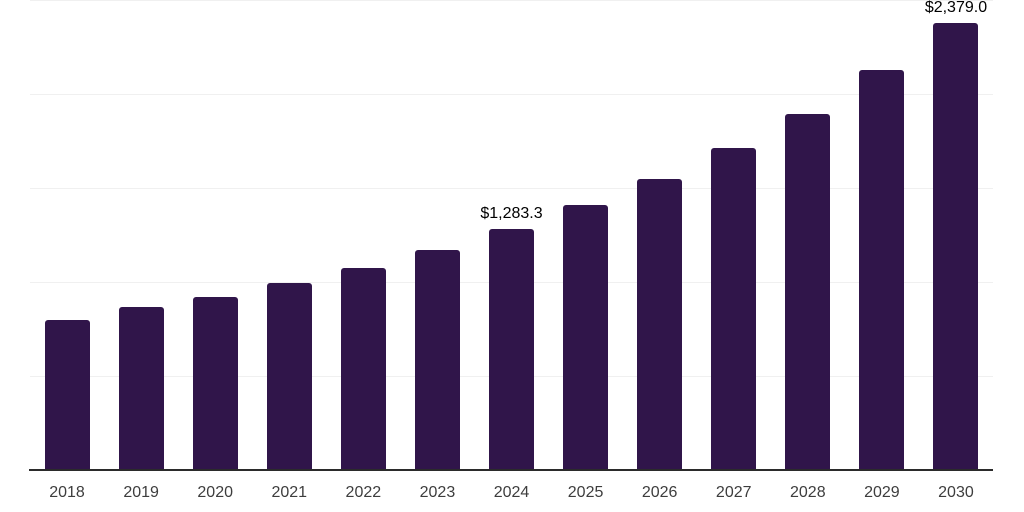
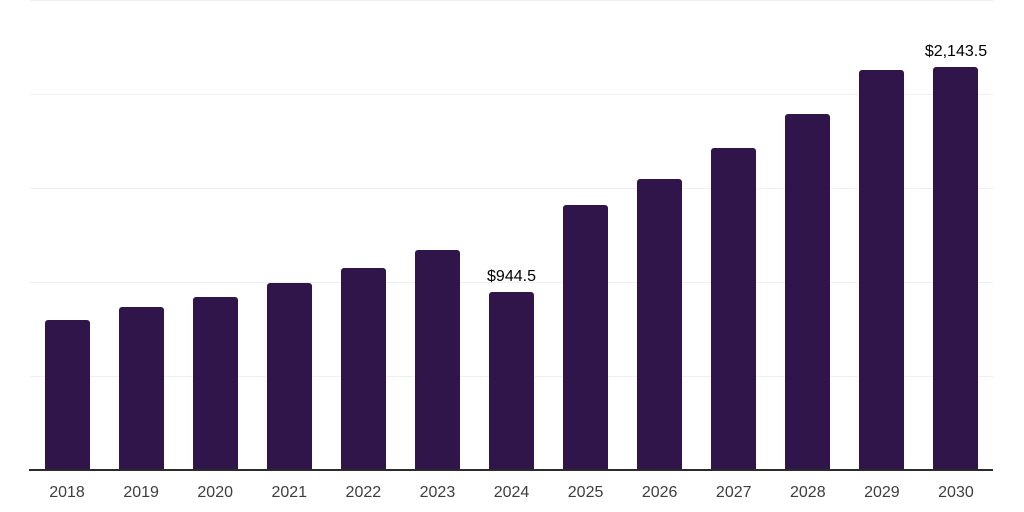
2024: $1,283.3 -> $944.5
2030: $2,379.0 -> $2,143.5
